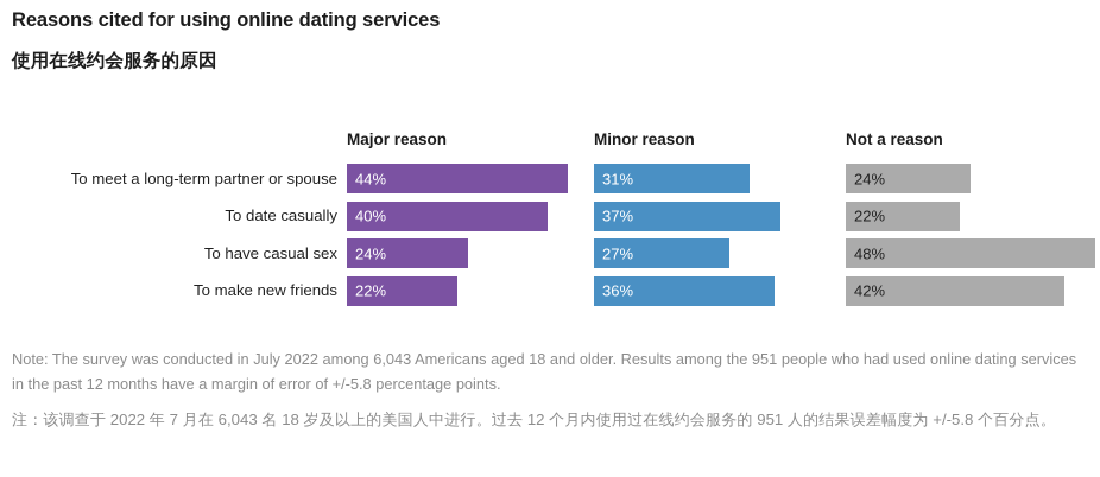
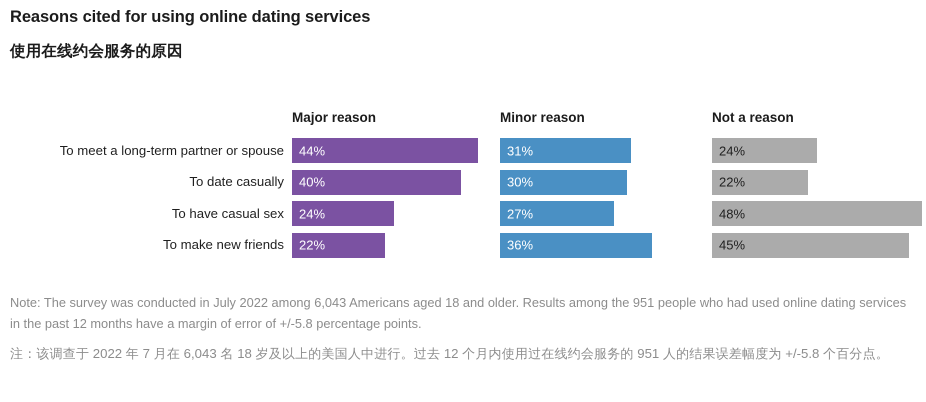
Minor reason/To date casually: 37% -> 30%
Not a reason/To make new friends: 42% -> 45%
